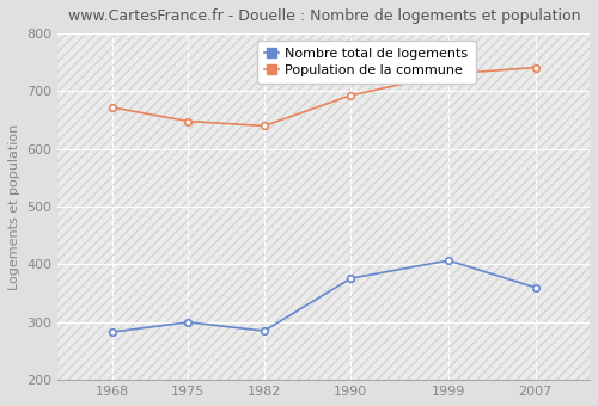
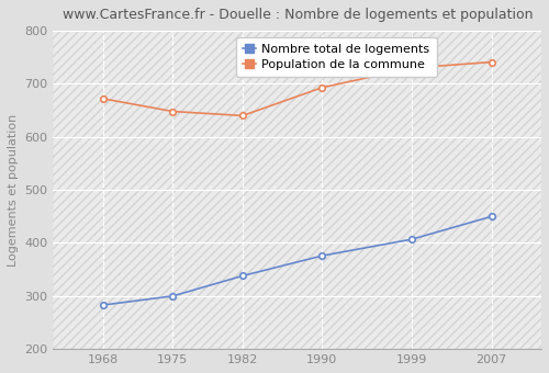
Nombre total de logements/1982: 285 -> 338
Nombre total de logements/2007: 360 -> 450
